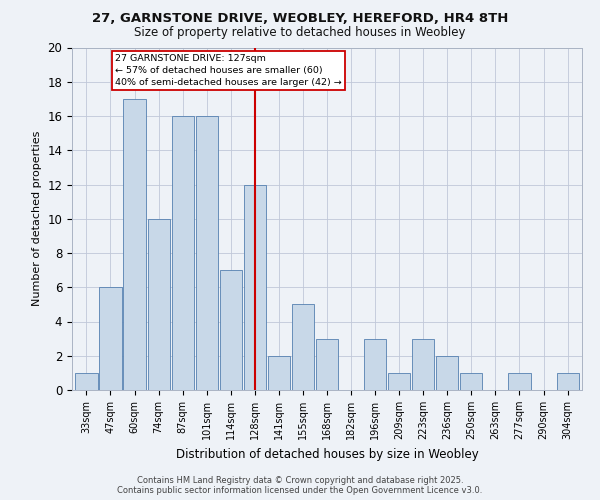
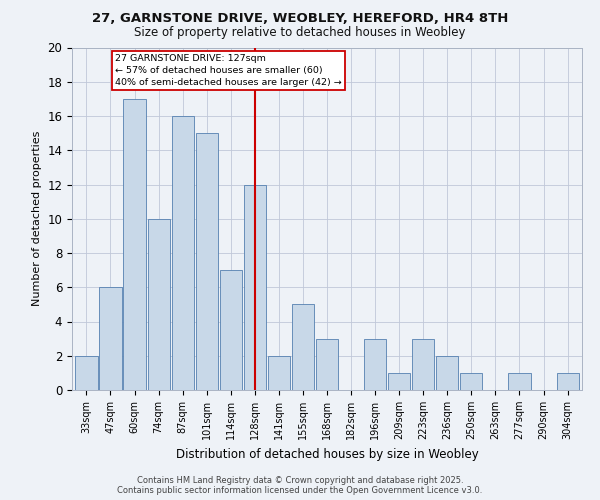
33sqm: 1 -> 2
101sqm: 16 -> 15
